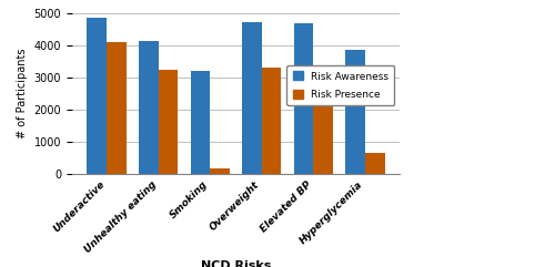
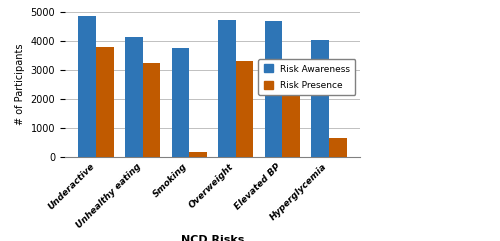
Risk Presence/Underactive: 4100 -> 3800
Risk Awareness/Smoking: 3200 -> 3750
Risk Awareness/Hyperglycemia: 3850 -> 4050
